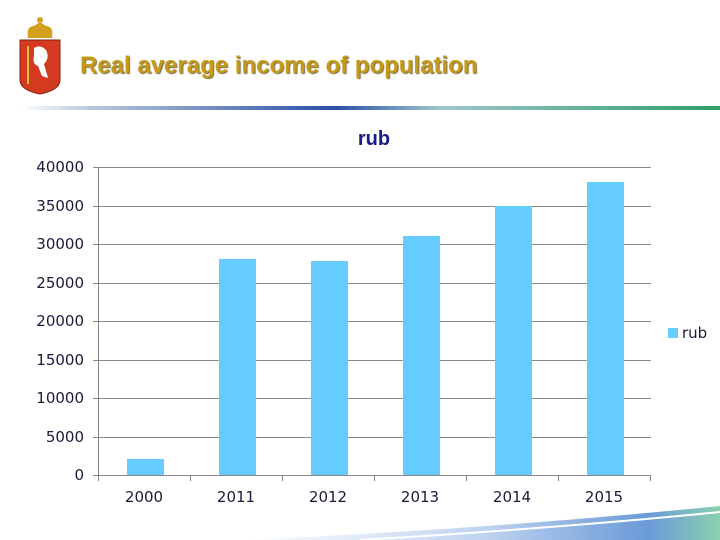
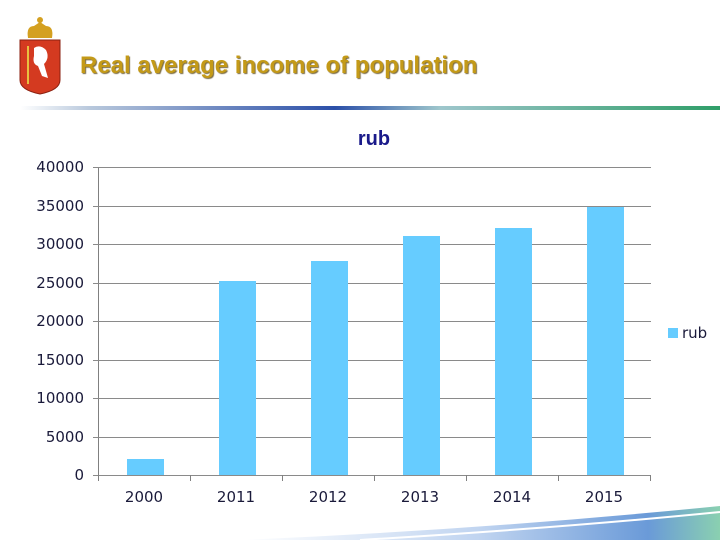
2011: 28000 -> 25000
2014: 35000 -> 32000
2015: 38000 -> 35000
